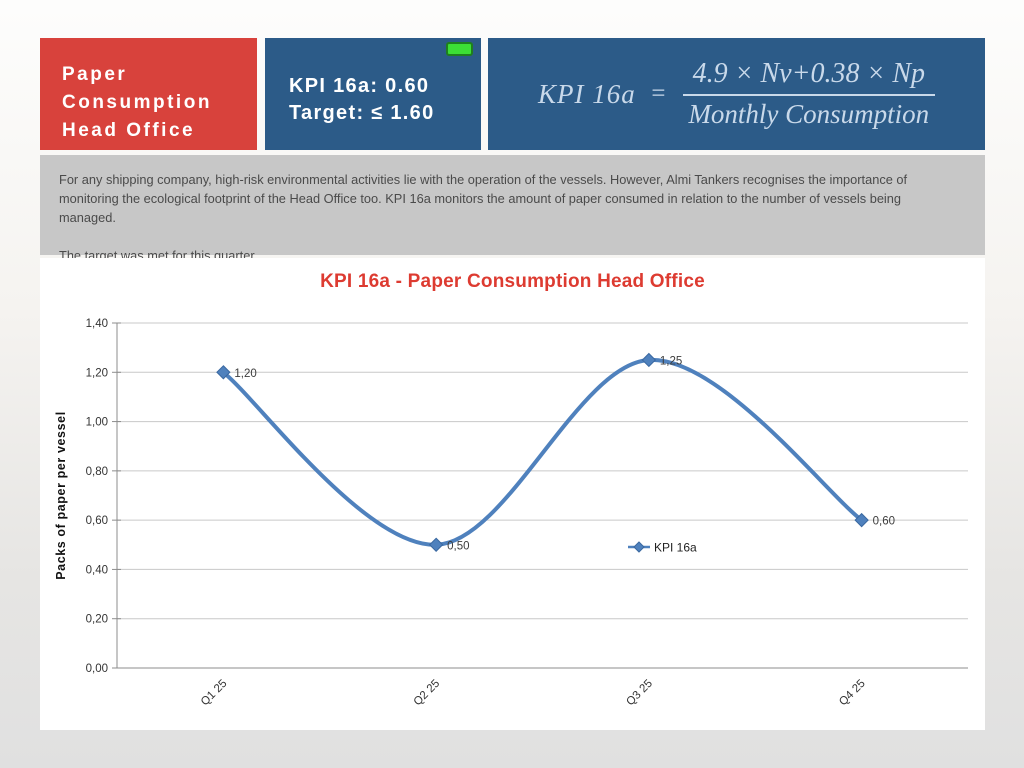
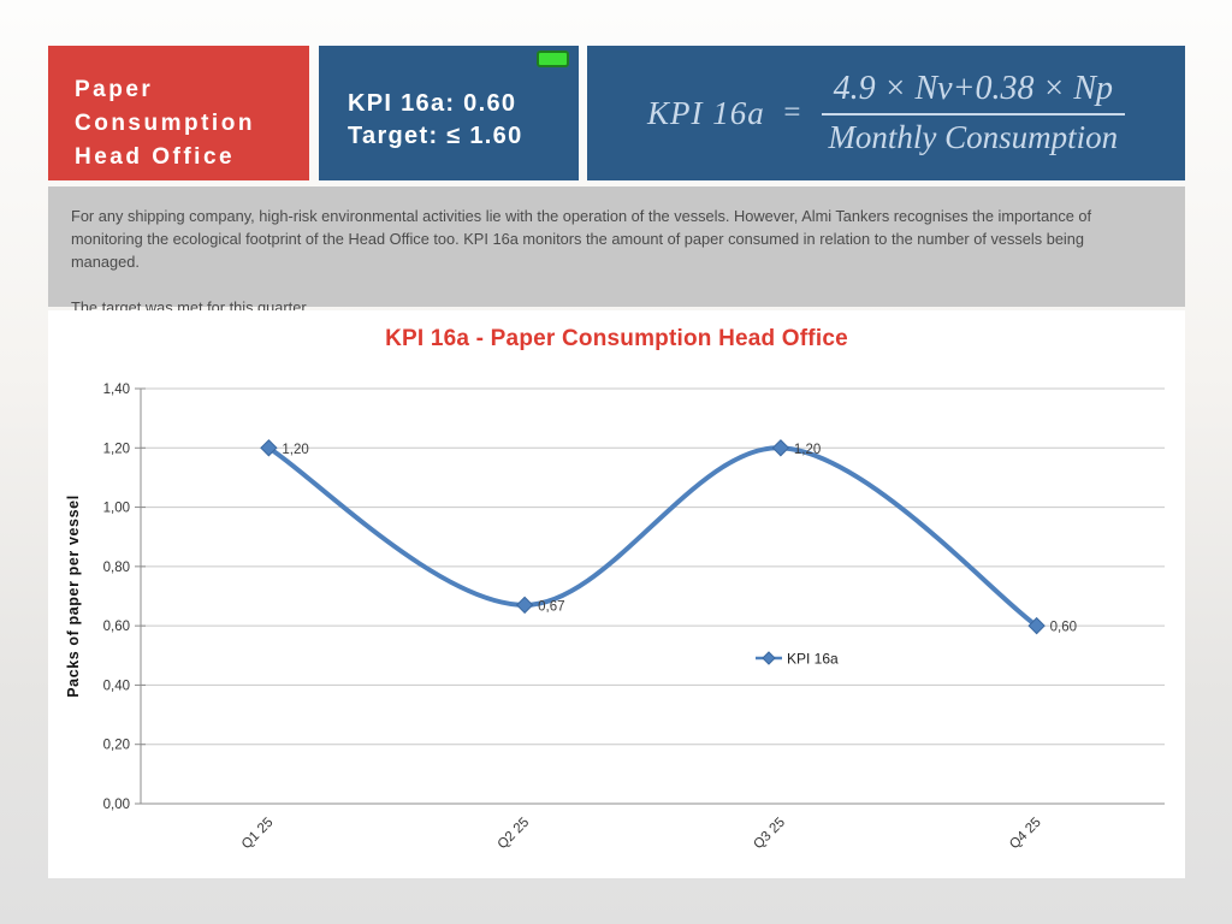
Q2 25: 0,50 -> 0,67
Q3 25: 1,25 -> 1,20
